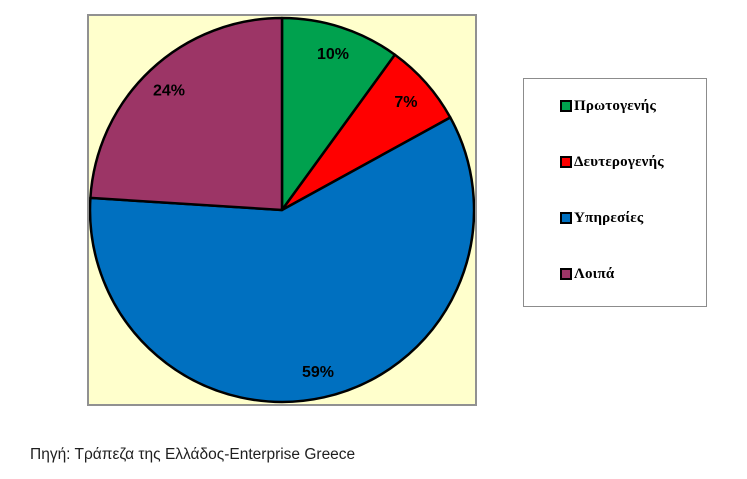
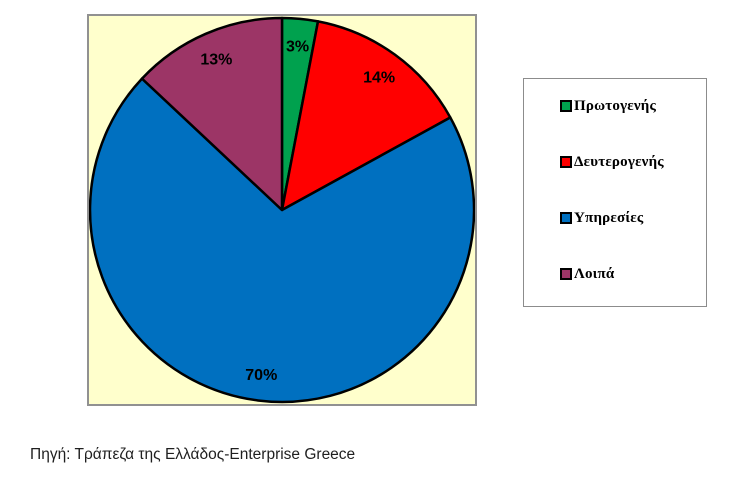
Πρωτογενής: 10% -> 3%
Δευτερογενής: 7% -> 14%
Υπηρεσίες: 59% -> 70%
Λοιπά: 24% -> 13%
